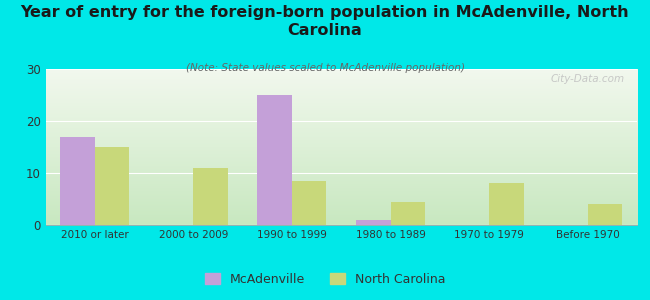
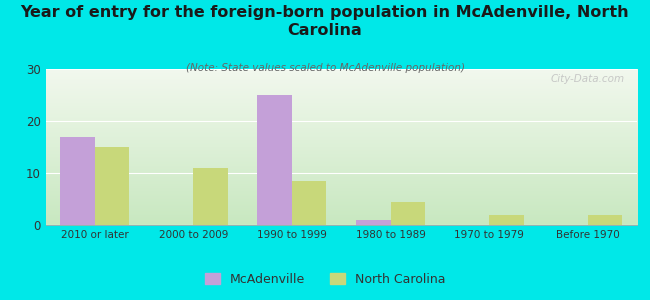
North Carolina/1970 to 1979: 8.0 -> 2.0
North Carolina/Before 1970: 4.0 -> 2.0
